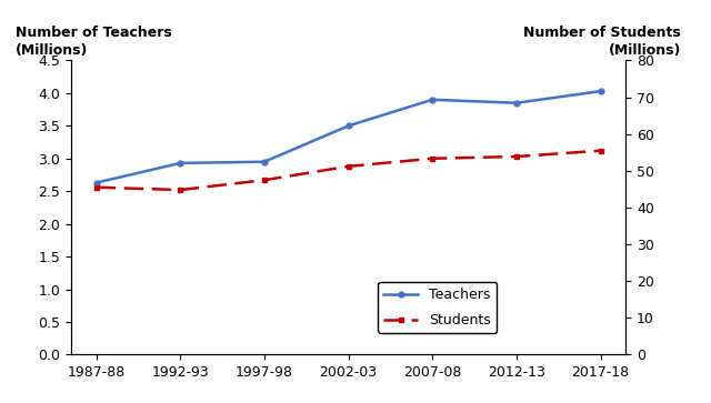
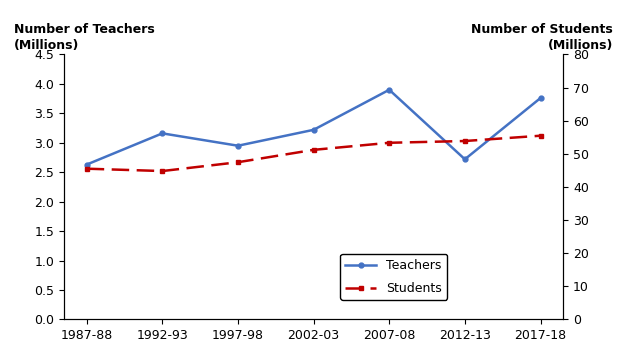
Teachers/1992-93: 2.93 -> 3.16
Teachers/2002-03: 3.50 -> 3.22
Teachers/2012-13: 3.85 -> 2.72
Teachers/2017-18: 4.03 -> 3.76
